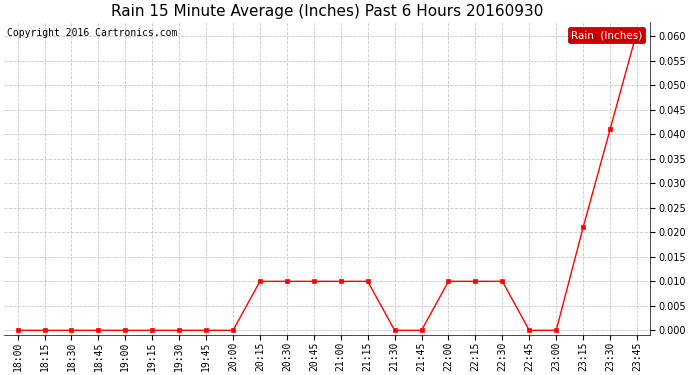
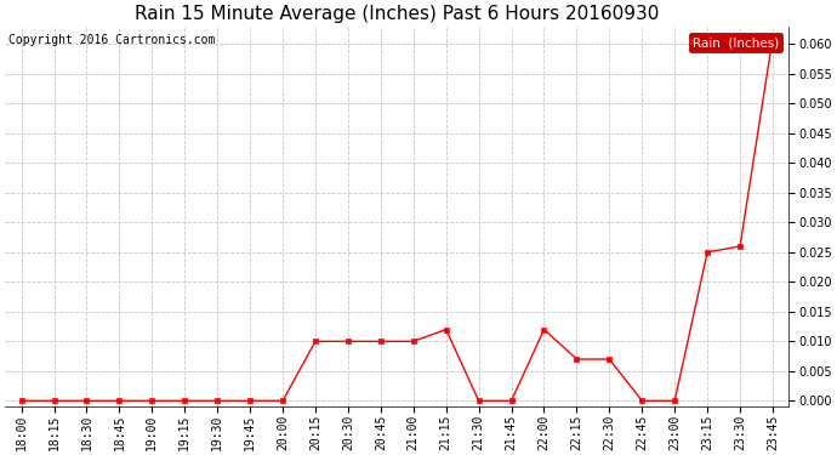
21:15: 0.010 -> 0.012
22:00: 0.010 -> 0.012
22:15: 0.010 -> 0.007
22:30: 0.010 -> 0.007
23:15: 0.021 -> 0.025
23:30: 0.041 -> 0.026
